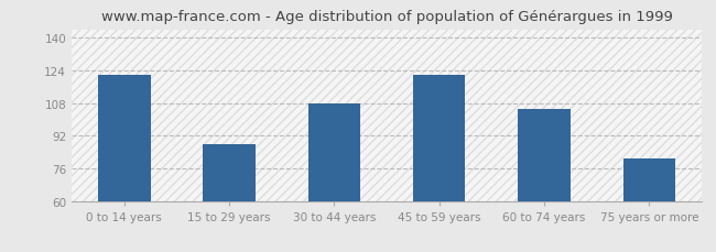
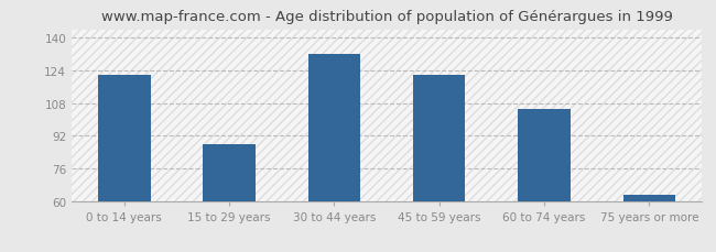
30 to 44 years: 108 -> 132
75 years or more: 81 -> 63
